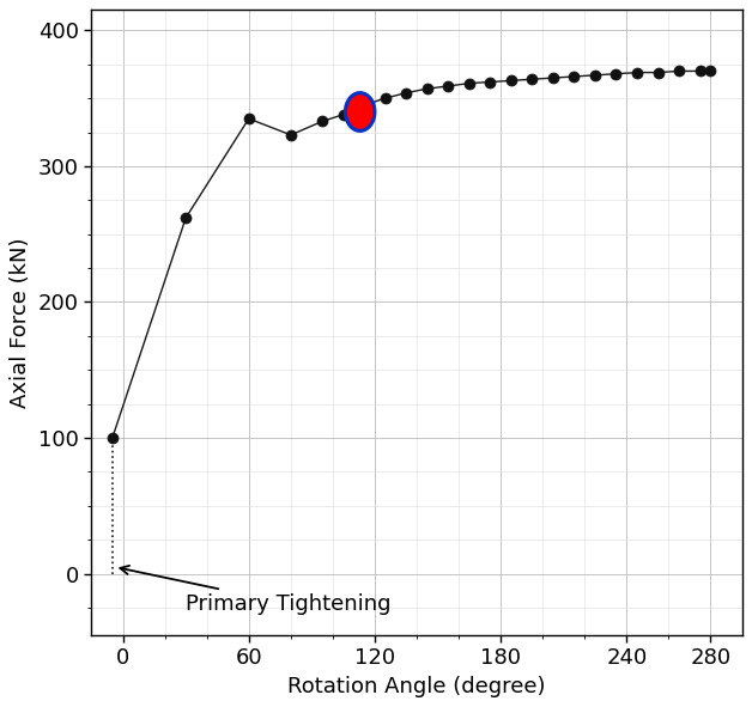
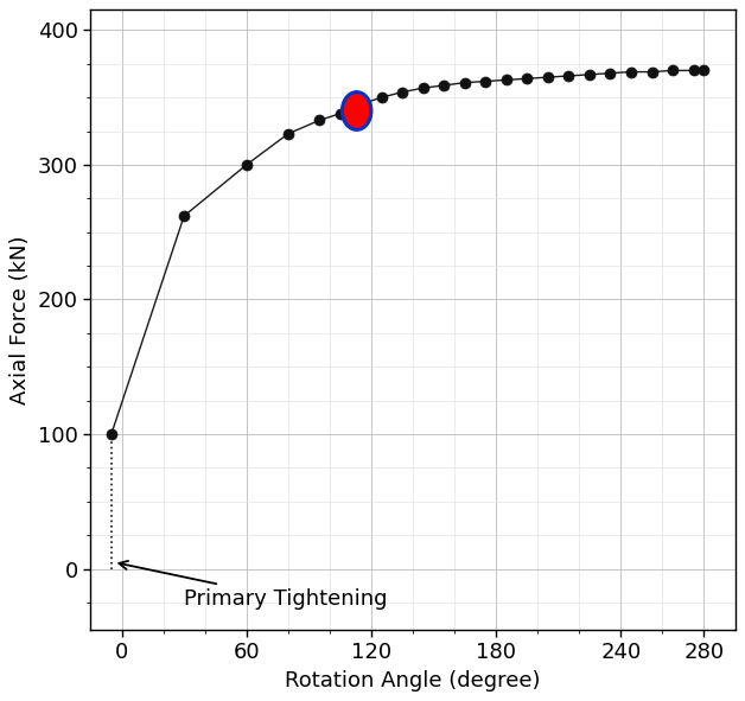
60: 335 -> 300
